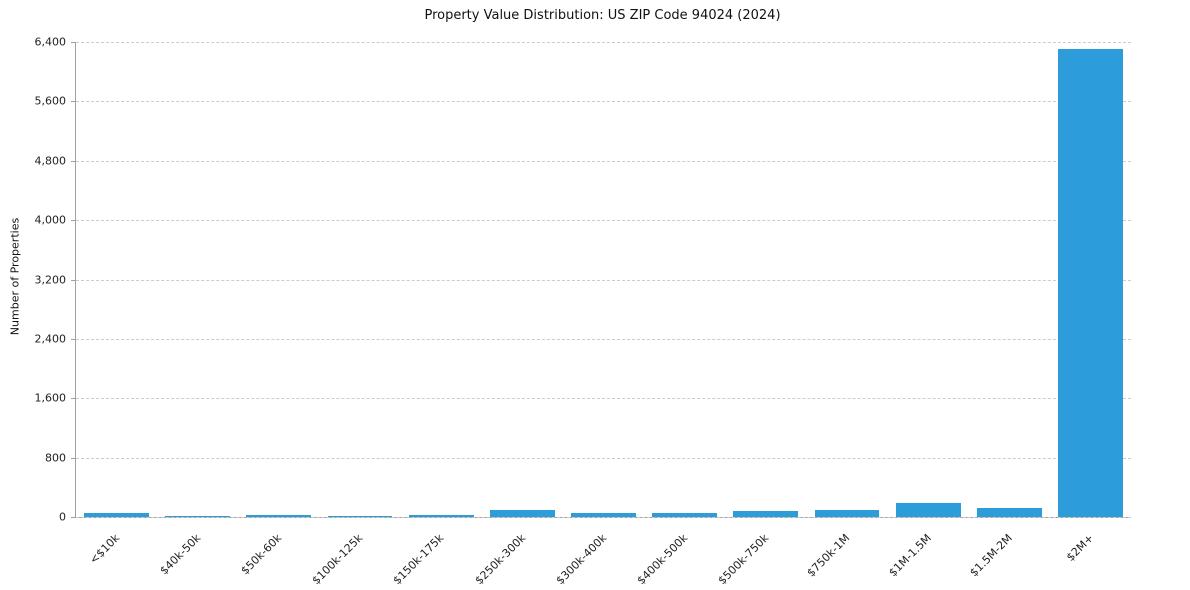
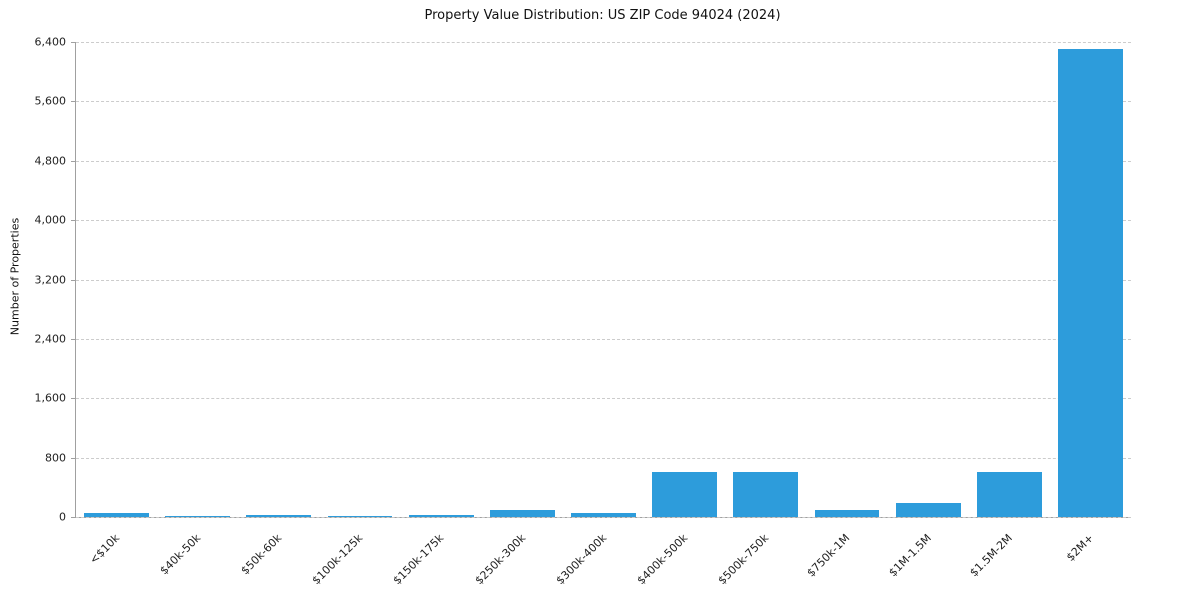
$400k-500k: 100 -> 600
$500k-750k: 100 -> 600
$1.5M-2M: 100 -> 600
